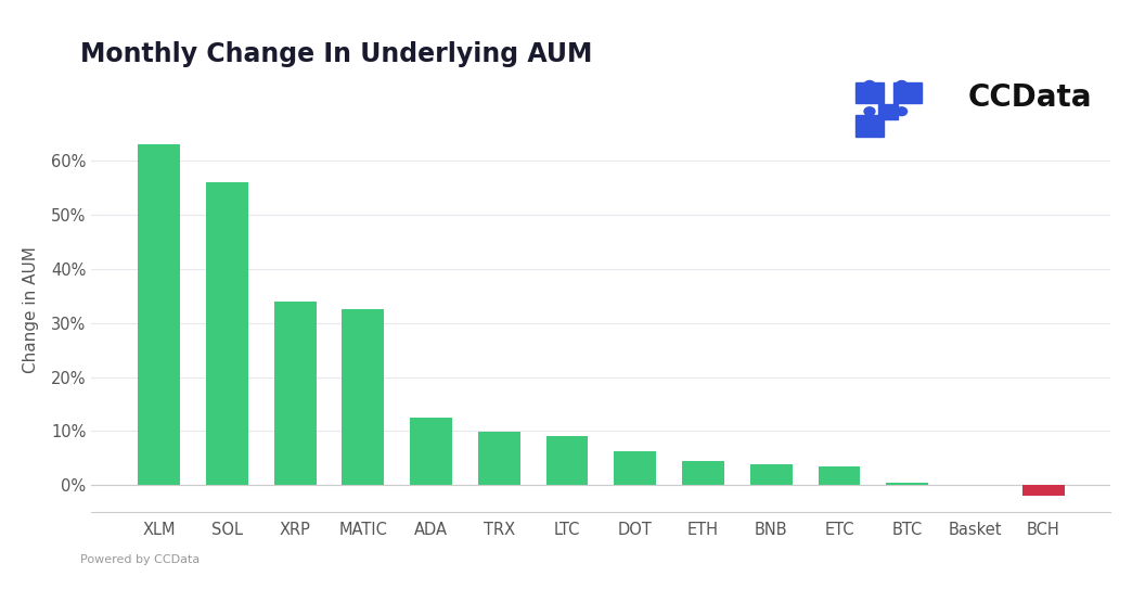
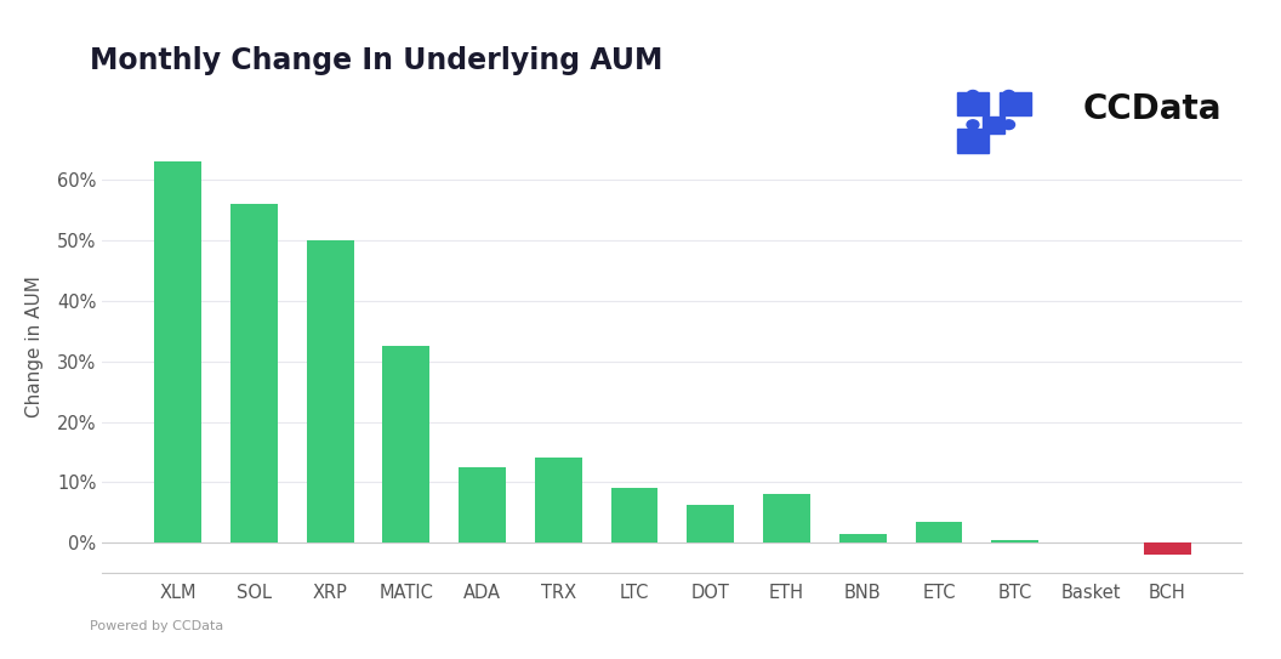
XRP: 34.0% -> 50.0%
TRX: 9.8% -> 14.0%
ETH: 4.5% -> 8.0%
BNB: 3.8% -> 1.5%
